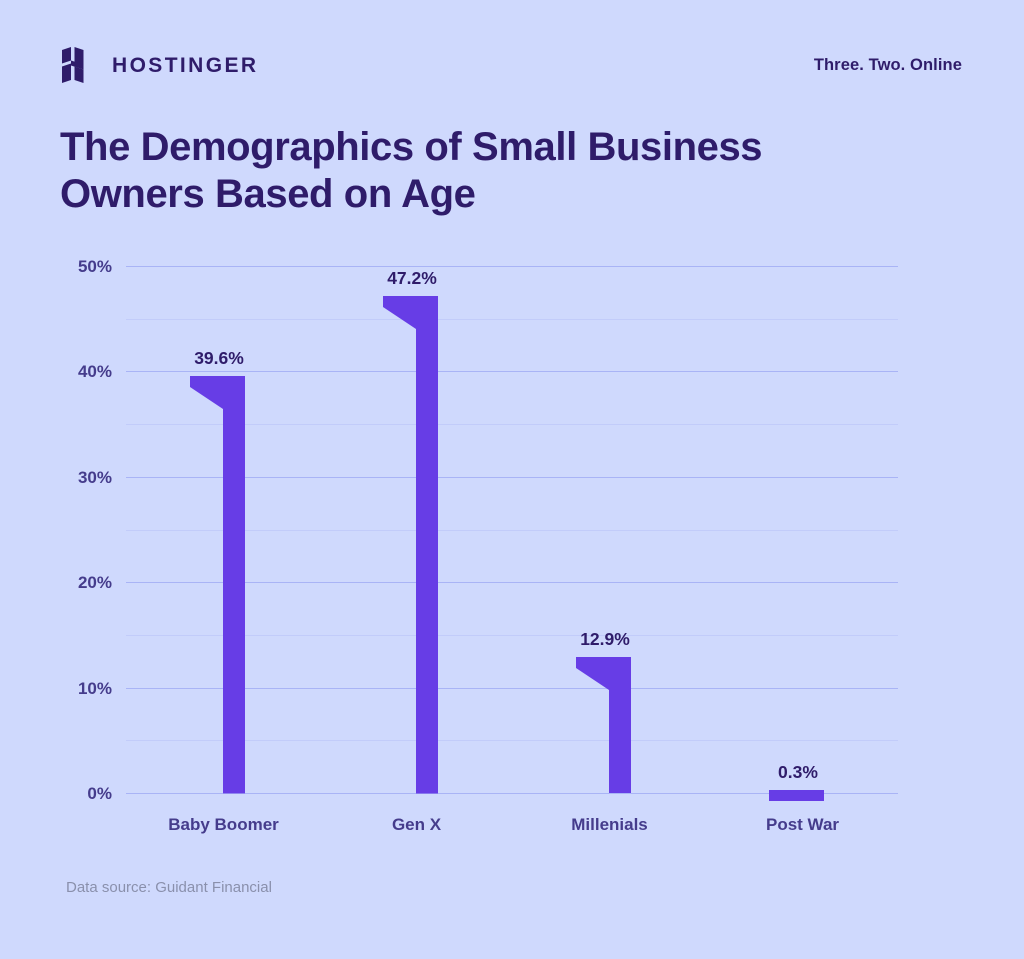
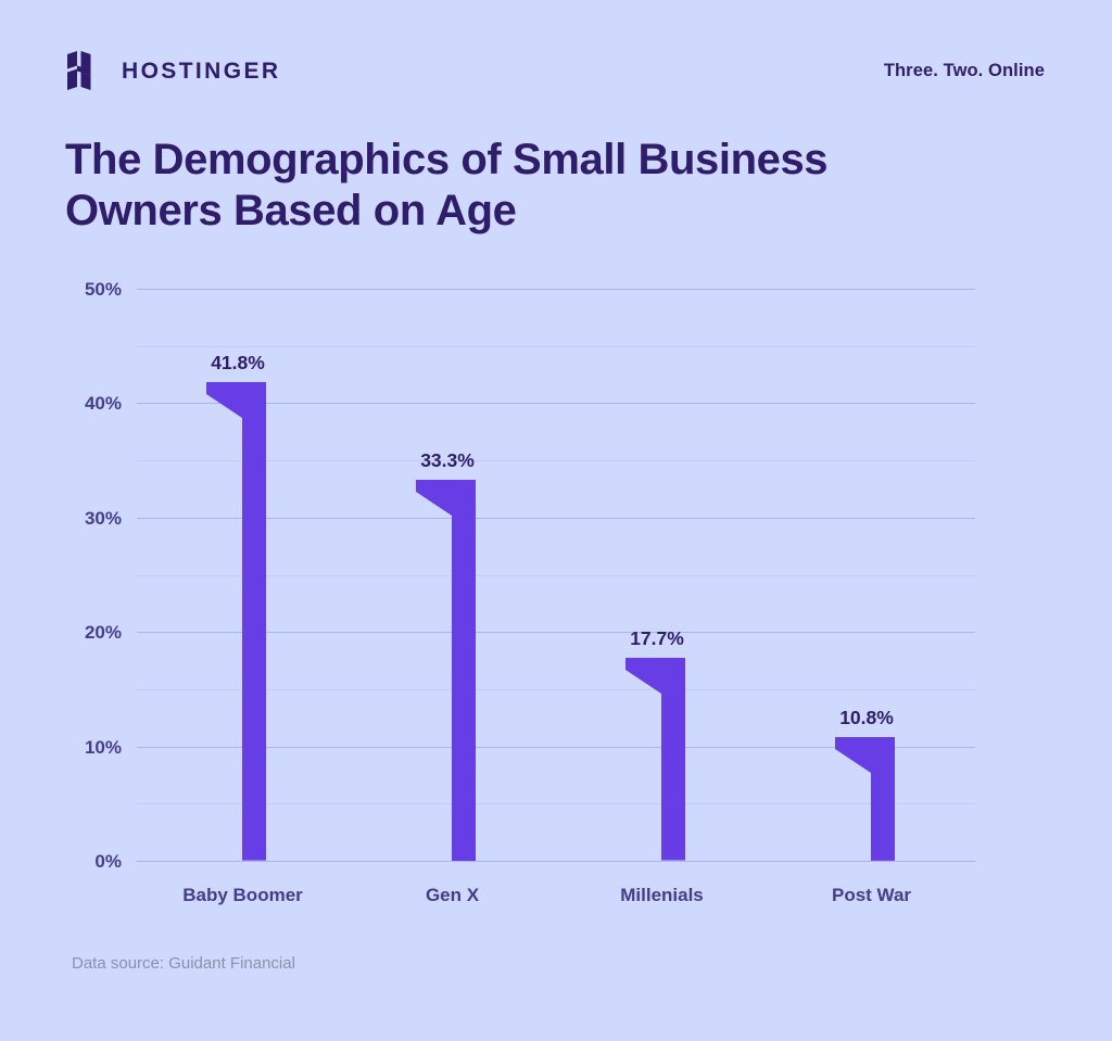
Baby Boomer: 39.6% -> 41.8%
Gen X: 47.2% -> 33.3%
Millenials: 12.9% -> 17.7%
Post War: 0.3% -> 10.8%
